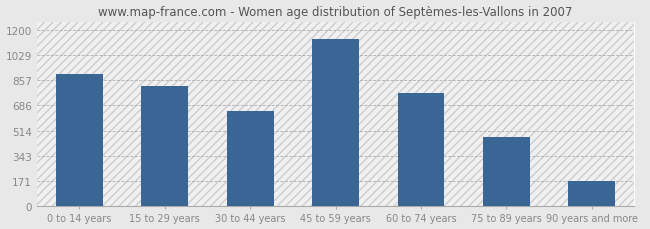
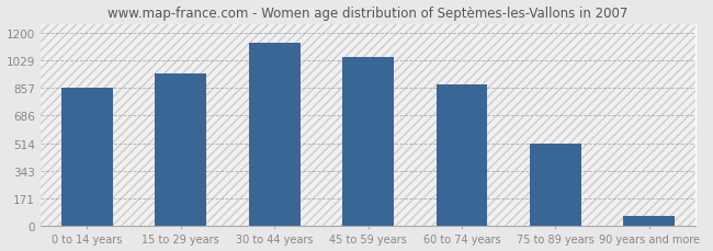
0 to 14 years: 900 -> 860
15 to 29 years: 820 -> 950
30 to 44 years: 650 -> 1140
45 to 59 years: 1140 -> 1050
60 to 74 years: 770 -> 880
75 to 89 years: 470 -> 510
90 years and more: 170 -> 60
